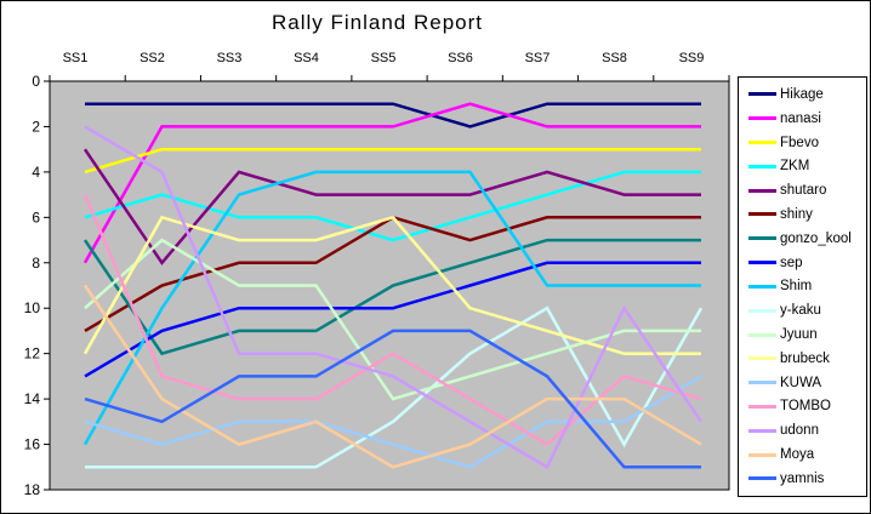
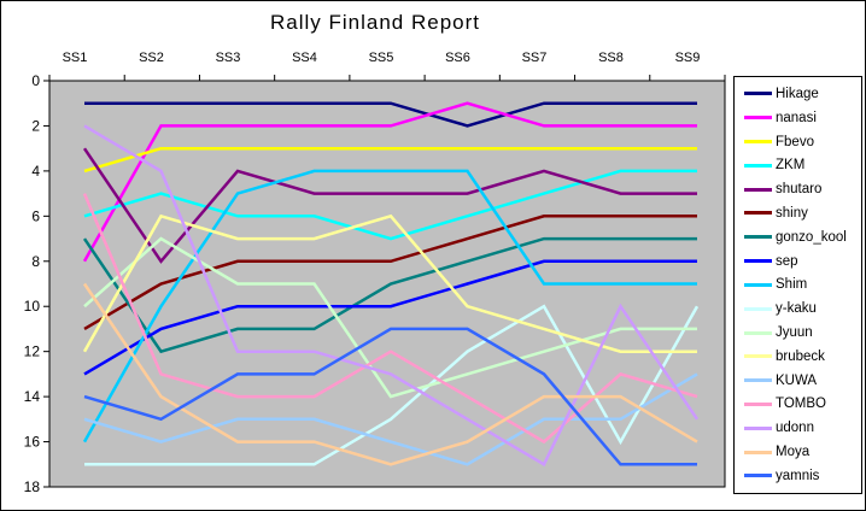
Moya/SS4: 15 -> 16
shiny/SS5: 6 -> 8
